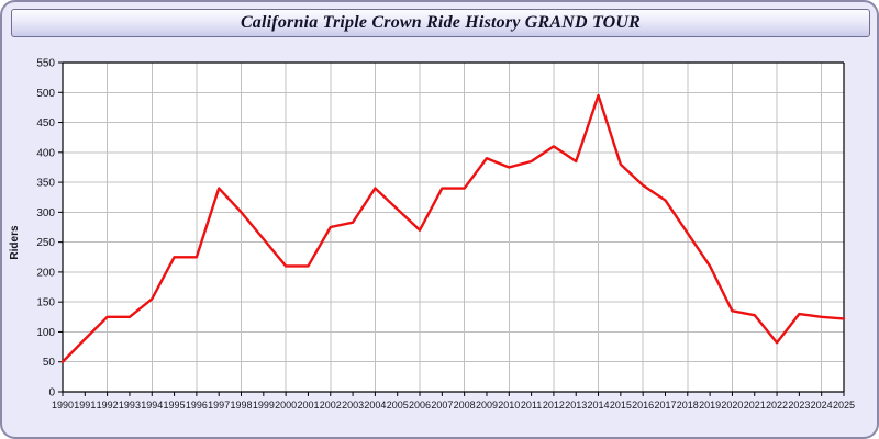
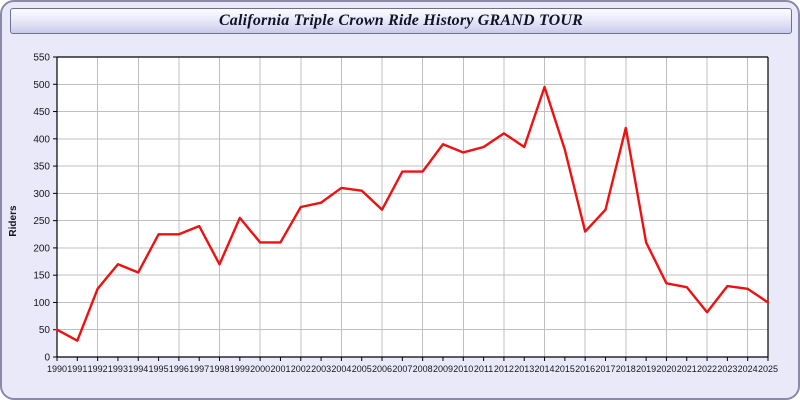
1991: 90 -> 30
1993: 120 -> 170
1997: 340 -> 240
1998: 300 -> 170
2004: 340 -> 310
2016: 340 -> 230
2017: 320 -> 270
2018: 260 -> 420
2025: 120 -> 100
